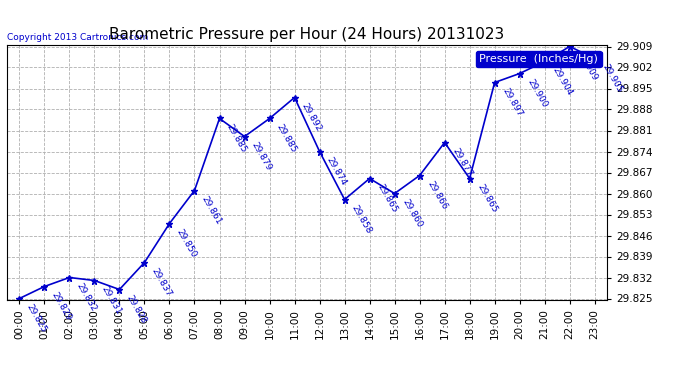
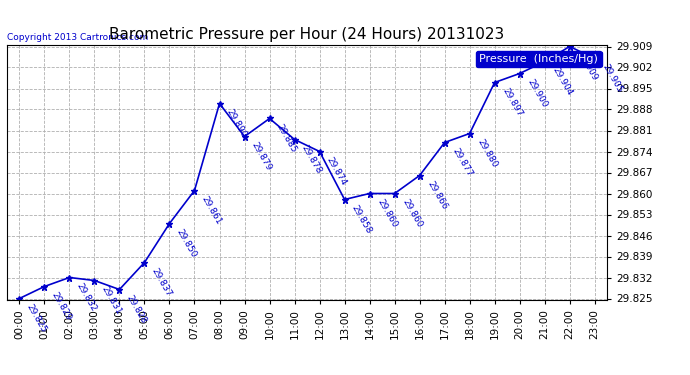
08:00: 29.885 -> 29.890
11:00: 29.892 -> 29.878
14:00: 29.865 -> 29.860
18:00: 29.865 -> 29.880
